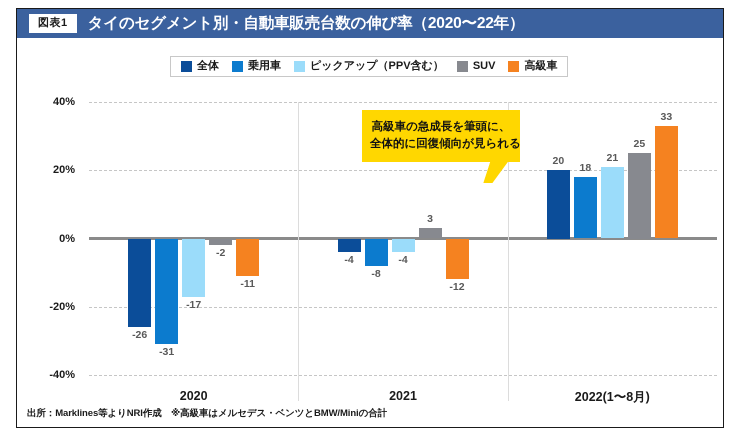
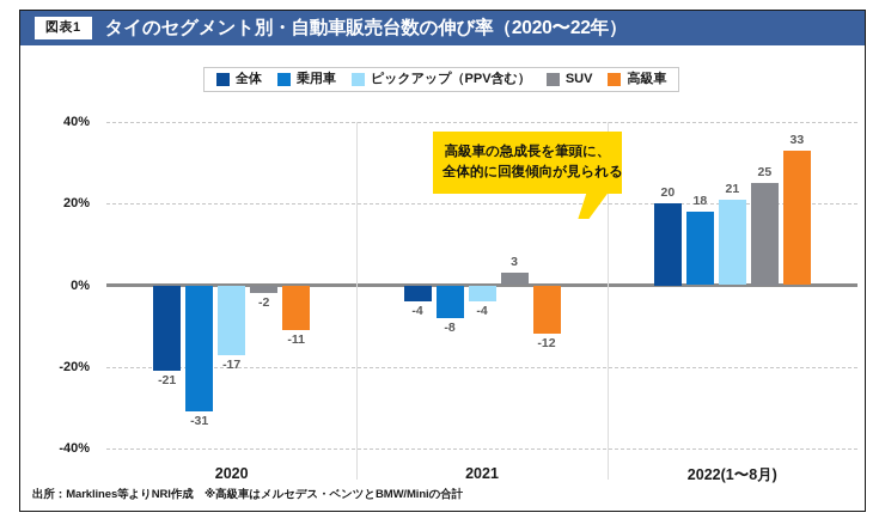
全体/2020: -26 -> -21
